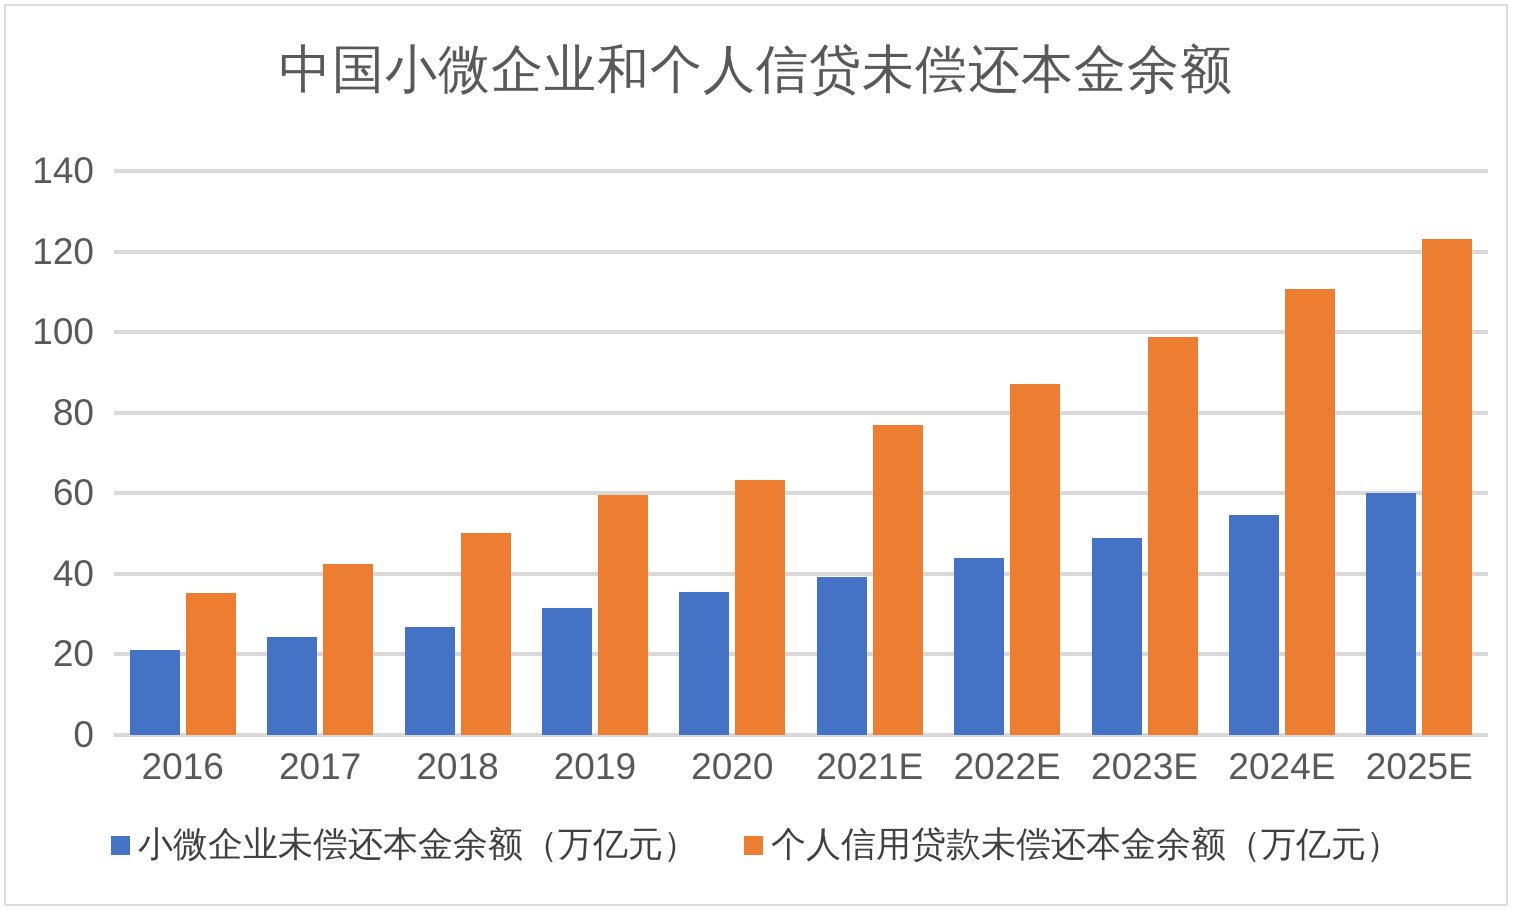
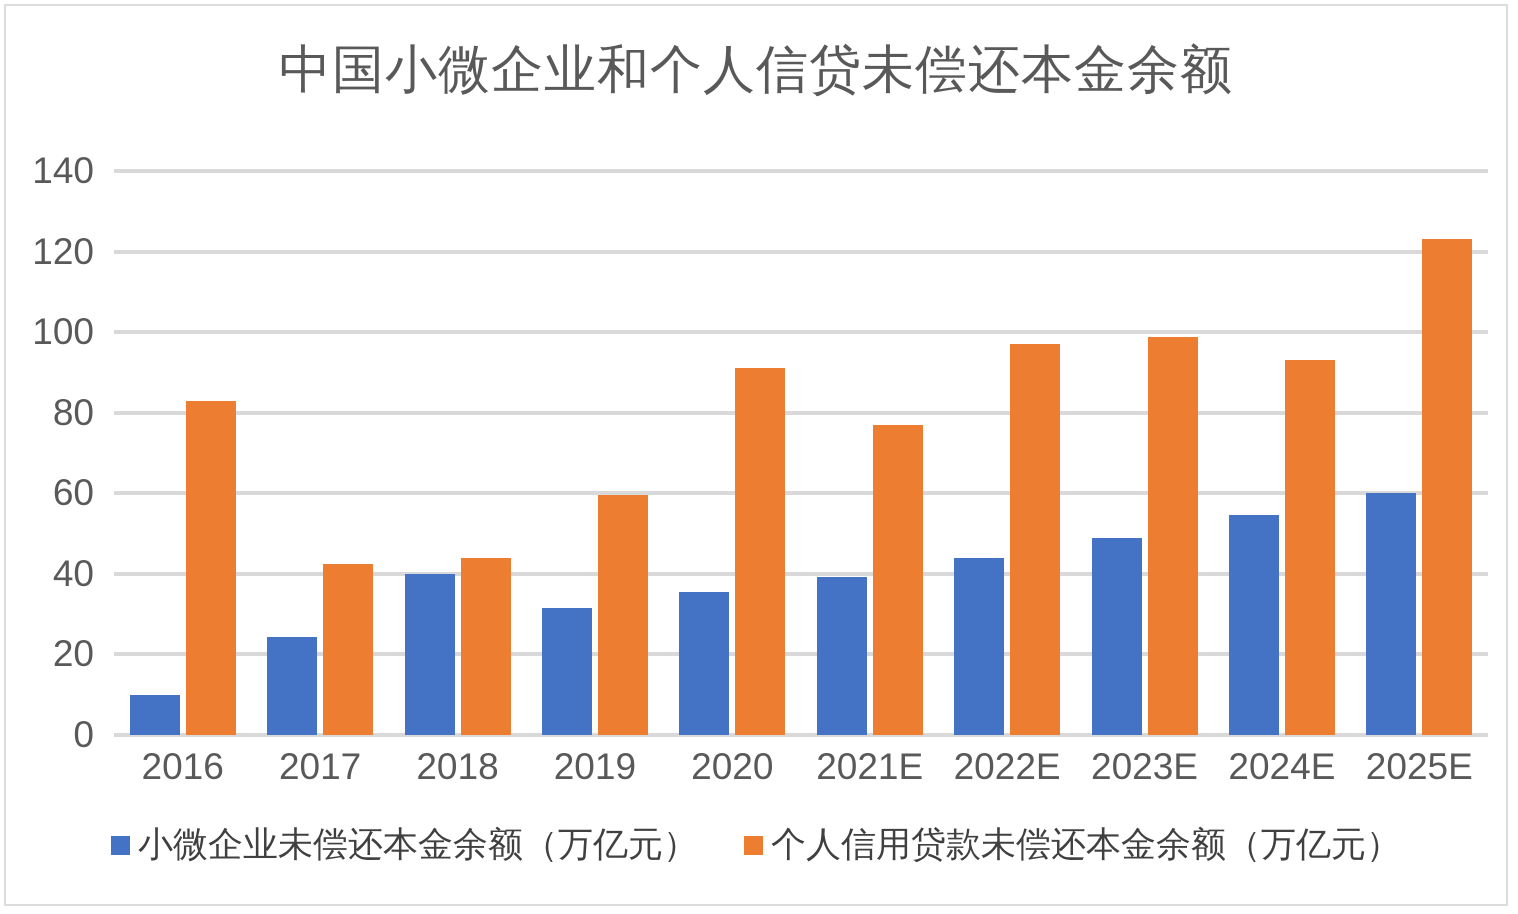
小微企业未偿还本金余额（万亿元）/2016: 21 -> 10
个人信用贷款未偿还本金余额（万亿元）/2016: 35 -> 83
小微企业未偿还本金余额（万亿元）/2018: 27 -> 40
个人信用贷款未偿还本金余额（万亿元）/2018: 50 -> 44
个人信用贷款未偿还本金余额（万亿元）/2020: 63 -> 91
个人信用贷款未偿还本金余额（万亿元）/2022E: 87 -> 97
个人信用贷款未偿还本金余额（万亿元）/2024E: 111 -> 93
